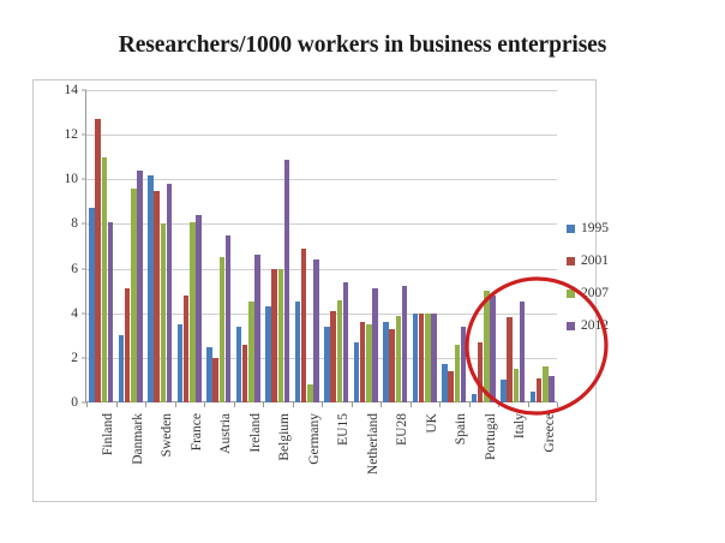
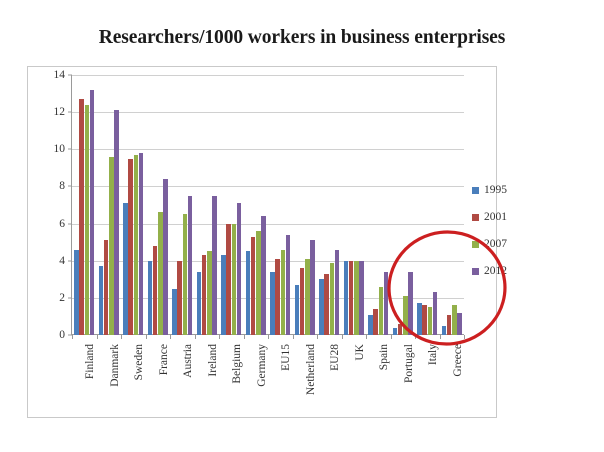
1995/Finland: 8.7 -> 4.6
2007/Finland: 11.0 -> 12.4
2012/Finland: 8.1 -> 13.2
1995/Danmark: 3.0 -> 3.7
2012/Danmark: 10.4 -> 12.1
1995/Sweden: 10.2 -> 7.1
2007/Sweden: 8.0 -> 9.7
1995/France: 3.5 -> 4.0
2007/France: 8.1 -> 6.6
2001/Austria: 2.0 -> 4.0
2001/Ireland: 2.6 -> 4.3
2012/Ireland: 6.6 -> 7.5
2012/Belgium: 10.9 -> 7.1
2001/Germany: 6.9 -> 5.3
2007/Germany: 0.8 -> 5.6
2007/Netherland: 3.5 -> 4.1
1995/EU28: 3.6 -> 3.0
2012/EU28: 5.2 -> 4.6
1995/Spain: 1.7 -> 1.1
2001/Portugal: 2.7 -> 0.6
2007/Portugal: 5.0 -> 2.1
2012/Portugal: 4.8 -> 3.4
1995/Italy: 1.0 -> 1.7
2001/Italy: 3.8 -> 1.6
2012/Italy: 4.5 -> 2.3
